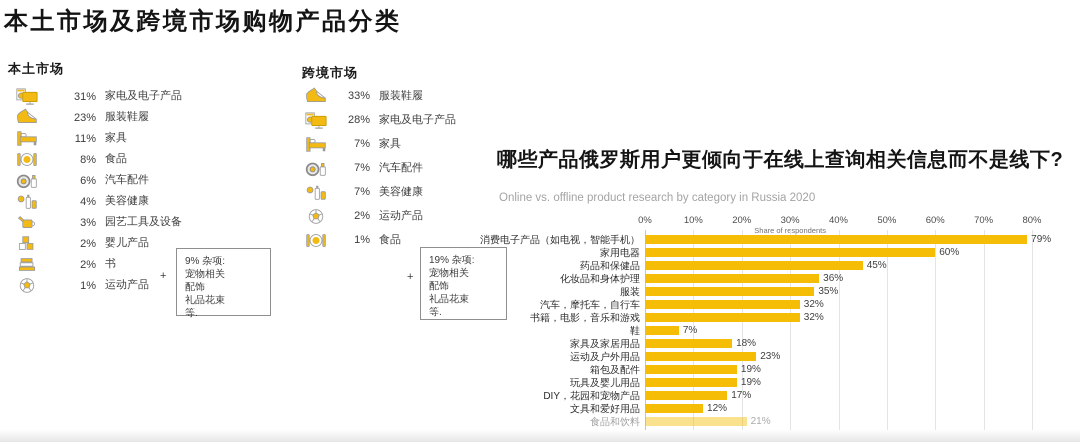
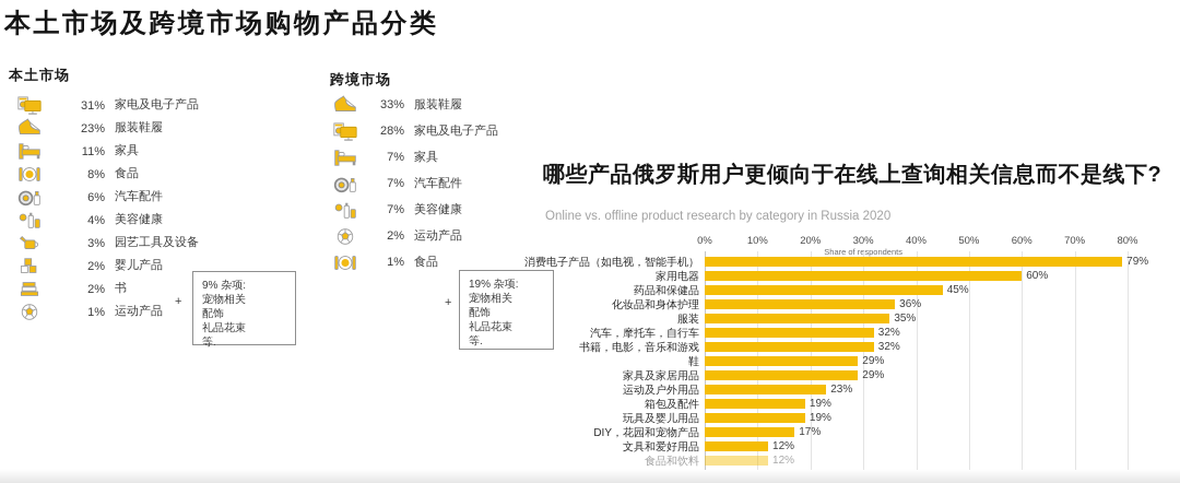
鞋: 7% -> 29%
家具及家居用品: 18% -> 29%
食品和饮料: 21% -> 12%
